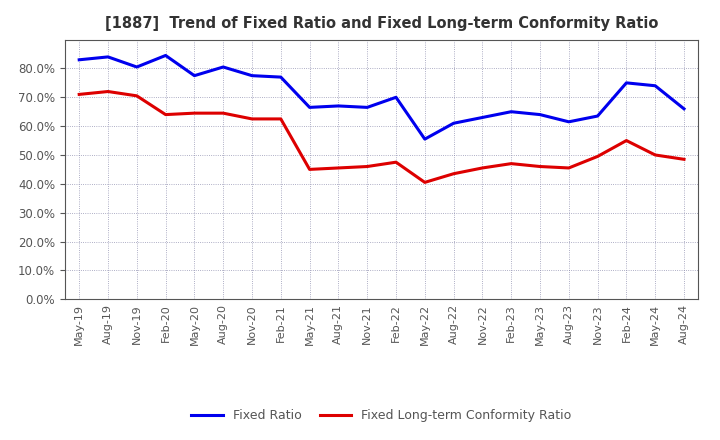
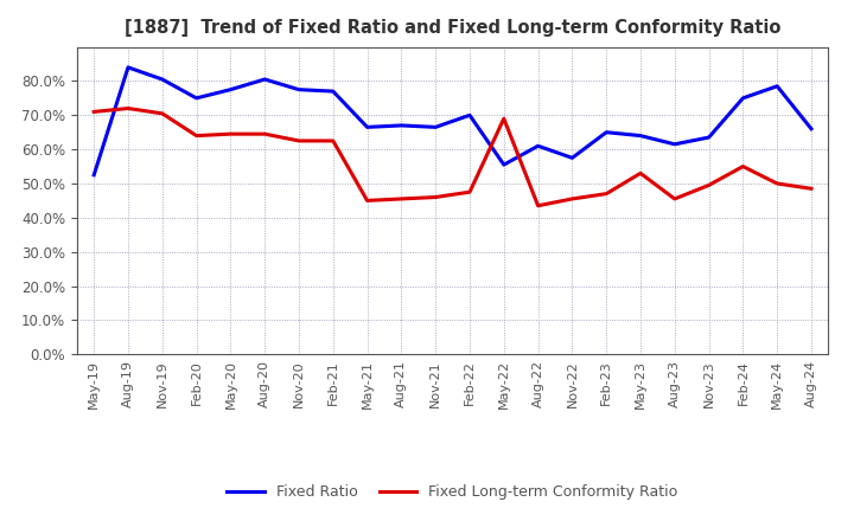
Fixed Ratio/May-19: 83.0% -> 52.5%
Fixed Ratio/Feb-20: 84.5% -> 75.0%
Fixed Long-term Conformity Ratio/May-22: 40.5% -> 69.0%
Fixed Ratio/Nov-22: 63.0% -> 57.5%
Fixed Long-term Conformity Ratio/May-23: 46.0% -> 53.0%
Fixed Ratio/May-24: 74.0% -> 78.5%
